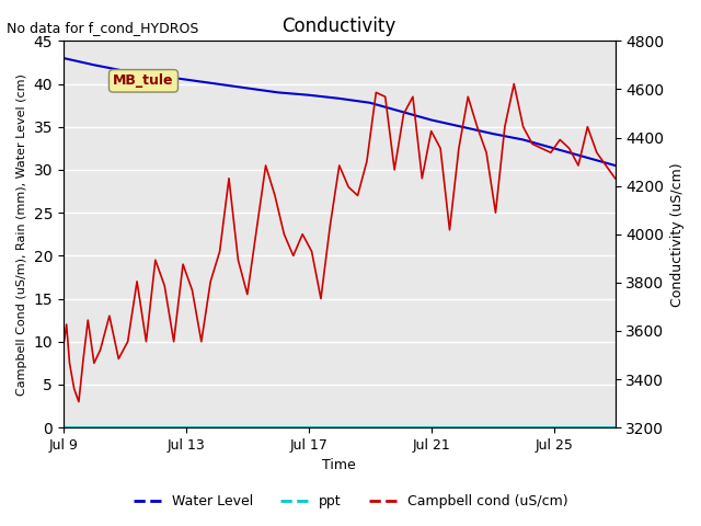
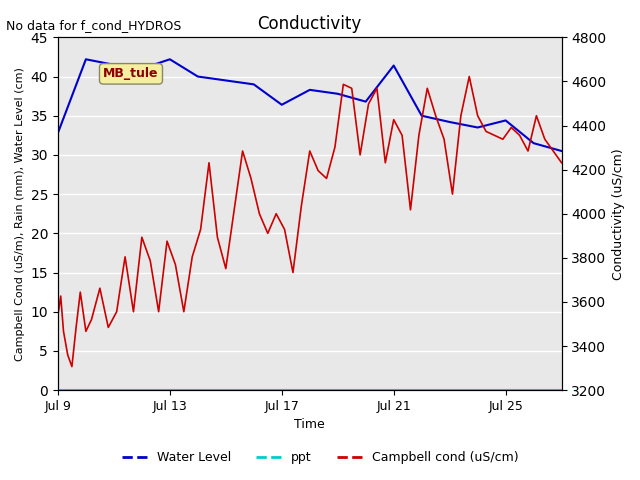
Water Level/Jul 9: 43.0 -> 32.8
Water Level/Jul 13: 40.5 -> 42.2
Water Level/Jul 17: 38.7 -> 36.4
Water Level/Jul 21: 35.8 -> 41.4
Water Level/Jul 25: 32.5 -> 34.4
